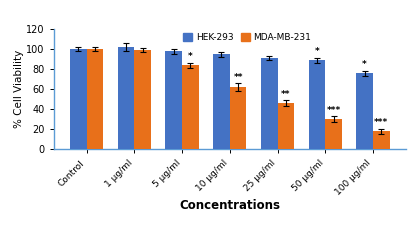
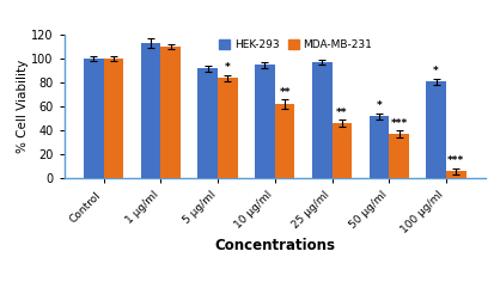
HEK-293/1 μg/ml: 102 -> 113
MDA-MB-231/1 μg/ml: 99 -> 110
HEK-293/5 μg/ml: 98 -> 92
HEK-293/25 μg/ml: 91 -> 97
HEK-293/50 μg/ml: 89 -> 52
MDA-MB-231/50 μg/ml: 30 -> 37
HEK-293/100 μg/ml: 76 -> 81
MDA-MB-231/100 μg/ml: 18 -> 6
